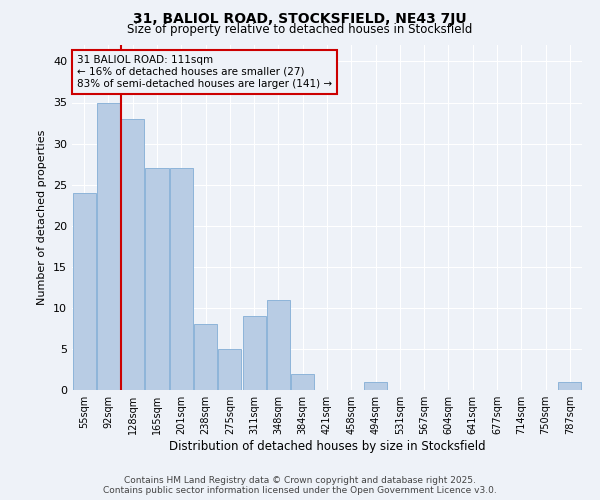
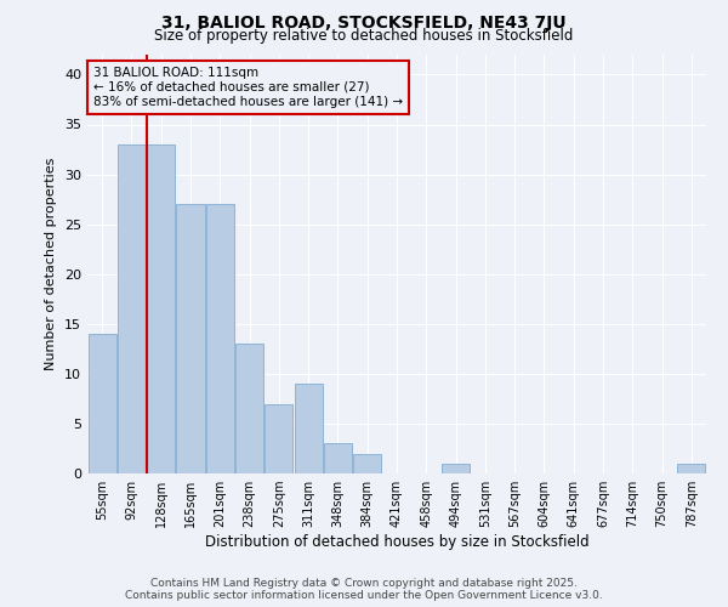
55sqm: 24 -> 14
92sqm: 35 -> 33
238sqm: 8 -> 13
275sqm: 5 -> 7
348sqm: 11 -> 3
